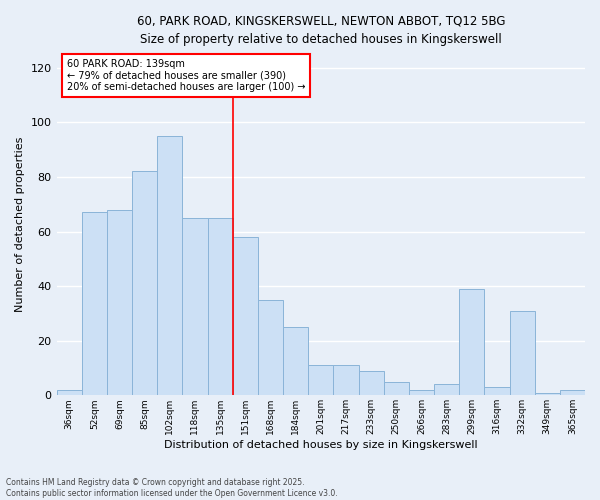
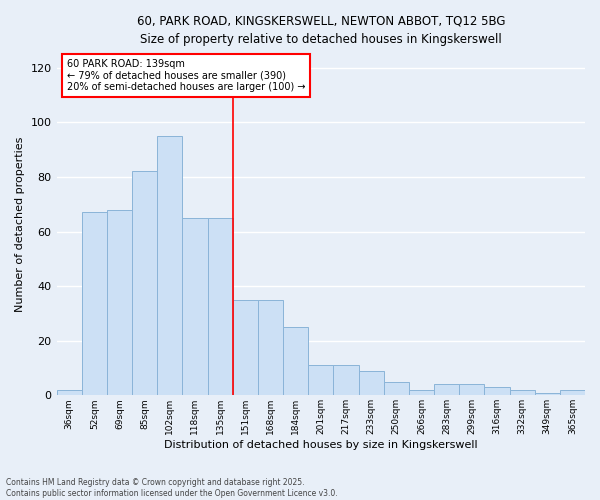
151sqm: 58 -> 35
299sqm: 39 -> 4
332sqm: 31 -> 2
